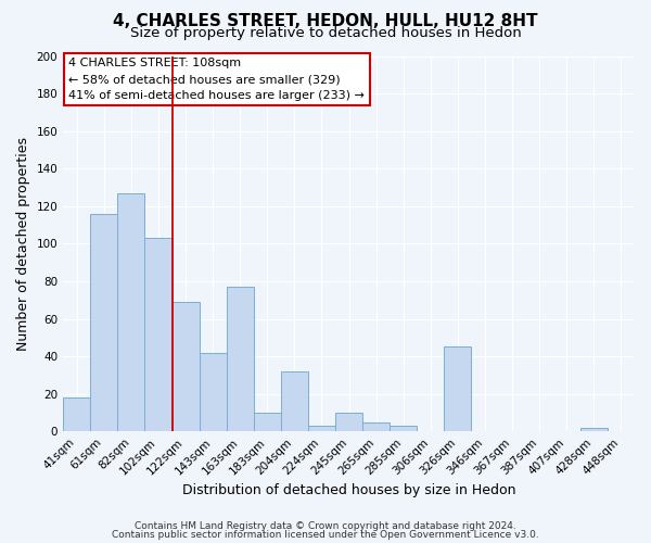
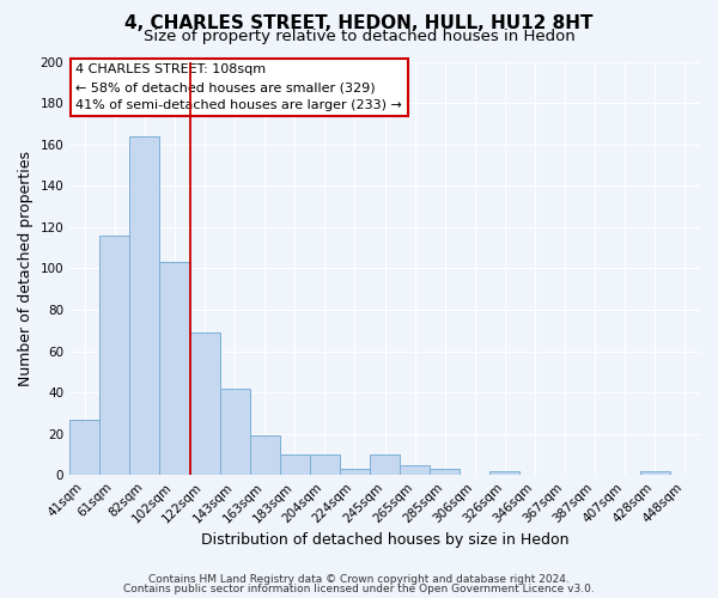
41sqm: 18 -> 27
82sqm: 127 -> 164
163sqm: 77 -> 19
204sqm: 32 -> 10
326sqm: 45 -> 2
